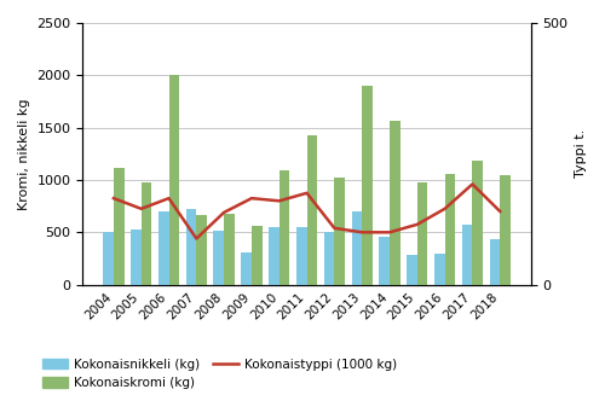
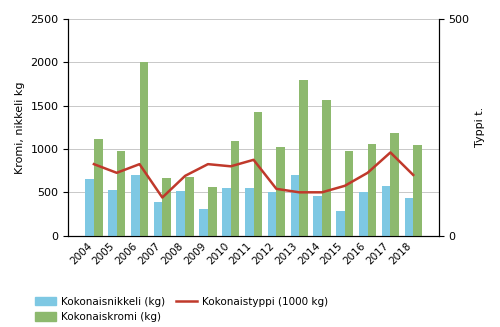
Kokonaisnikkeli (kg)/2004: 500 -> 650
Kokonaisnikkeli (kg)/2007: 720 -> 390
Kokonaiskromi (kg)/2013: 1900 -> 1800
Kokonaisnikkeli (kg)/2016: 300 -> 500
